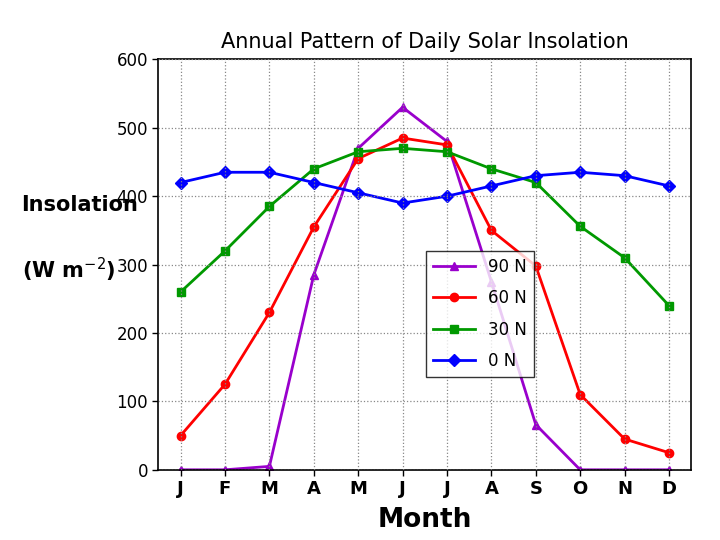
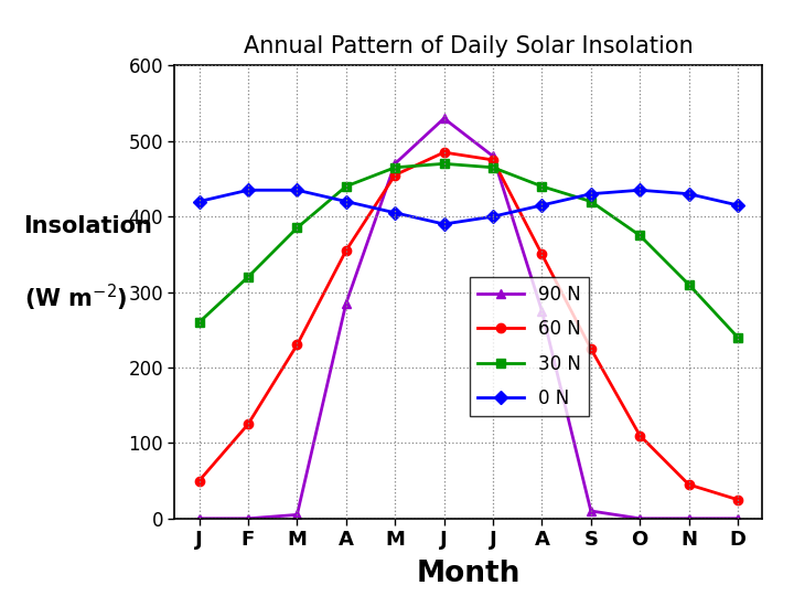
90 N/S: 66 -> 10
60 N/S: 298 -> 225
30 N/O: 356 -> 375
